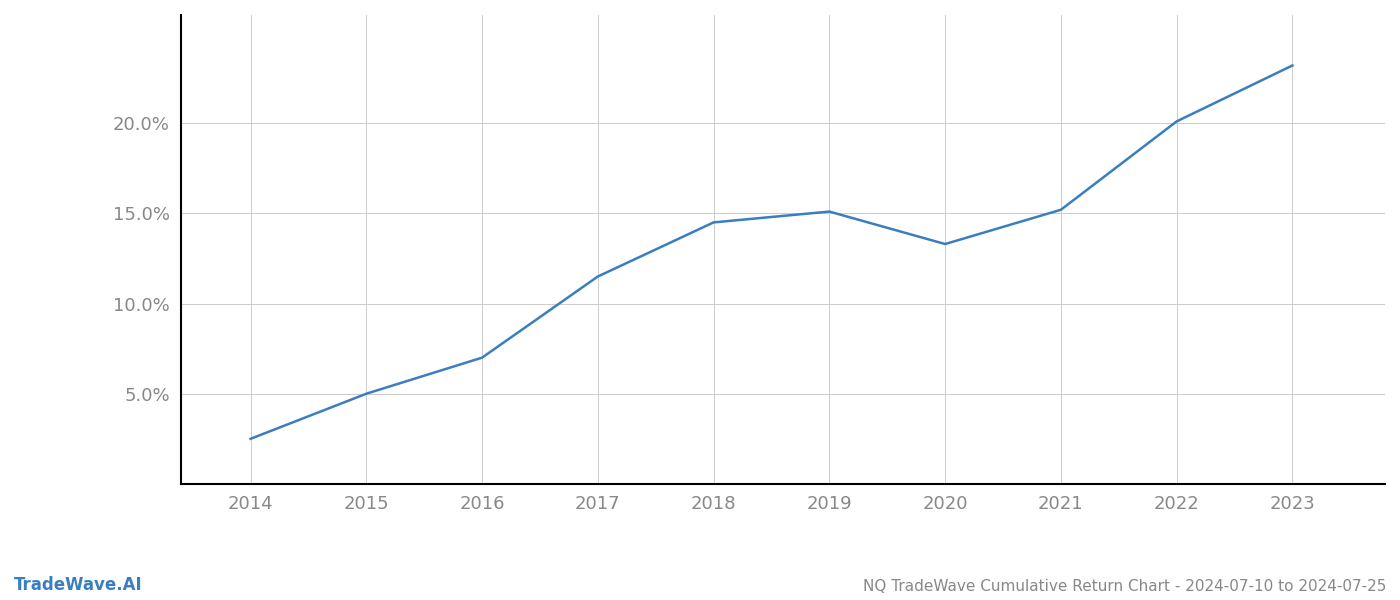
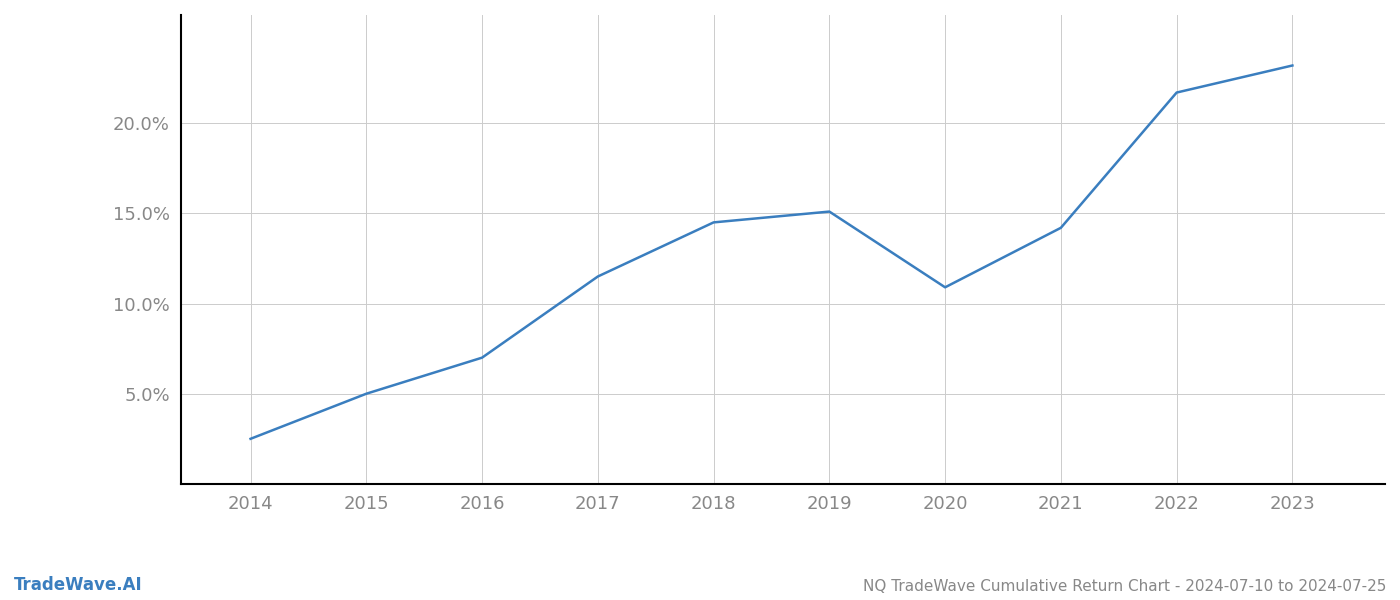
2020: 13.3% -> 10.9%
2021: 15.2% -> 14.2%
2022: 20.1% -> 21.7%
